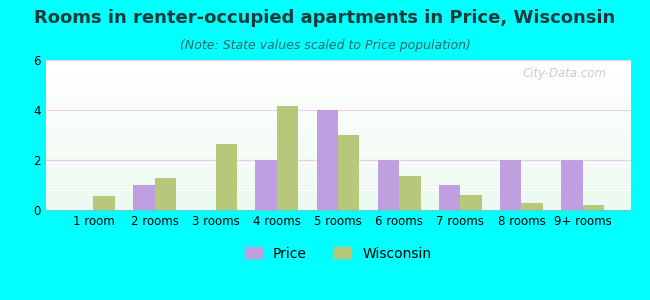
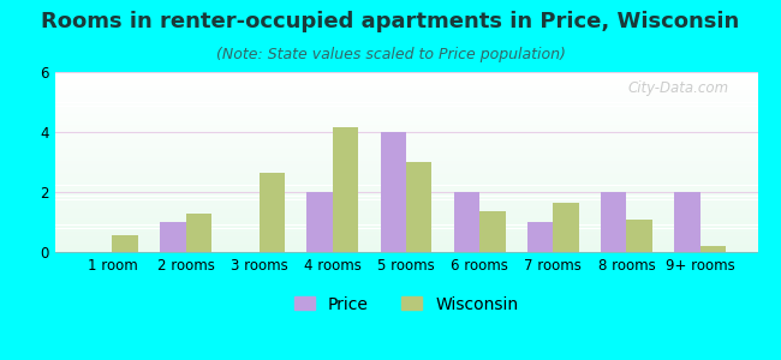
Wisconsin/7 rooms: 0.60 -> 1.65
Wisconsin/8 rooms: 0.30 -> 1.10
